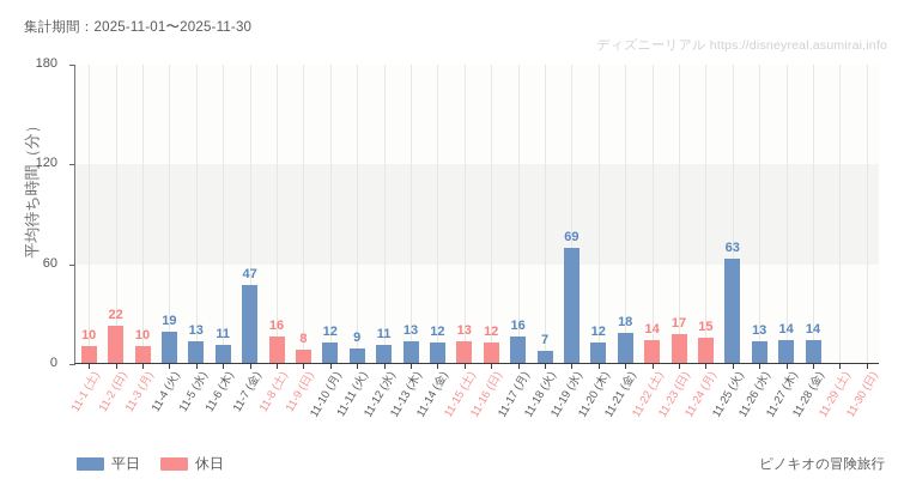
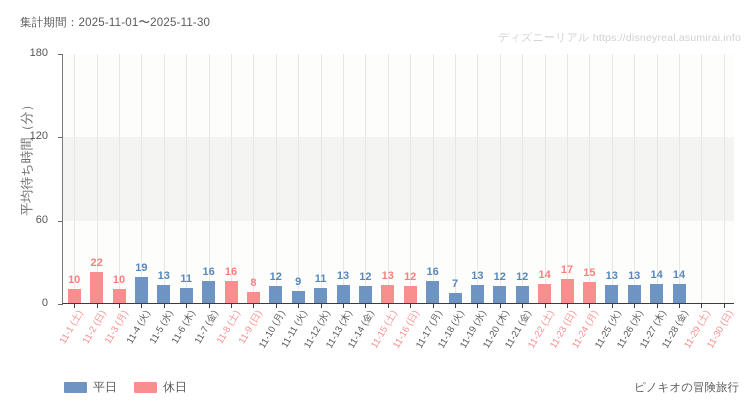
11-7 (金): 47 -> 16
11-19 (水): 69 -> 13
11-21 (金): 18 -> 12
11-25 (火): 63 -> 13
